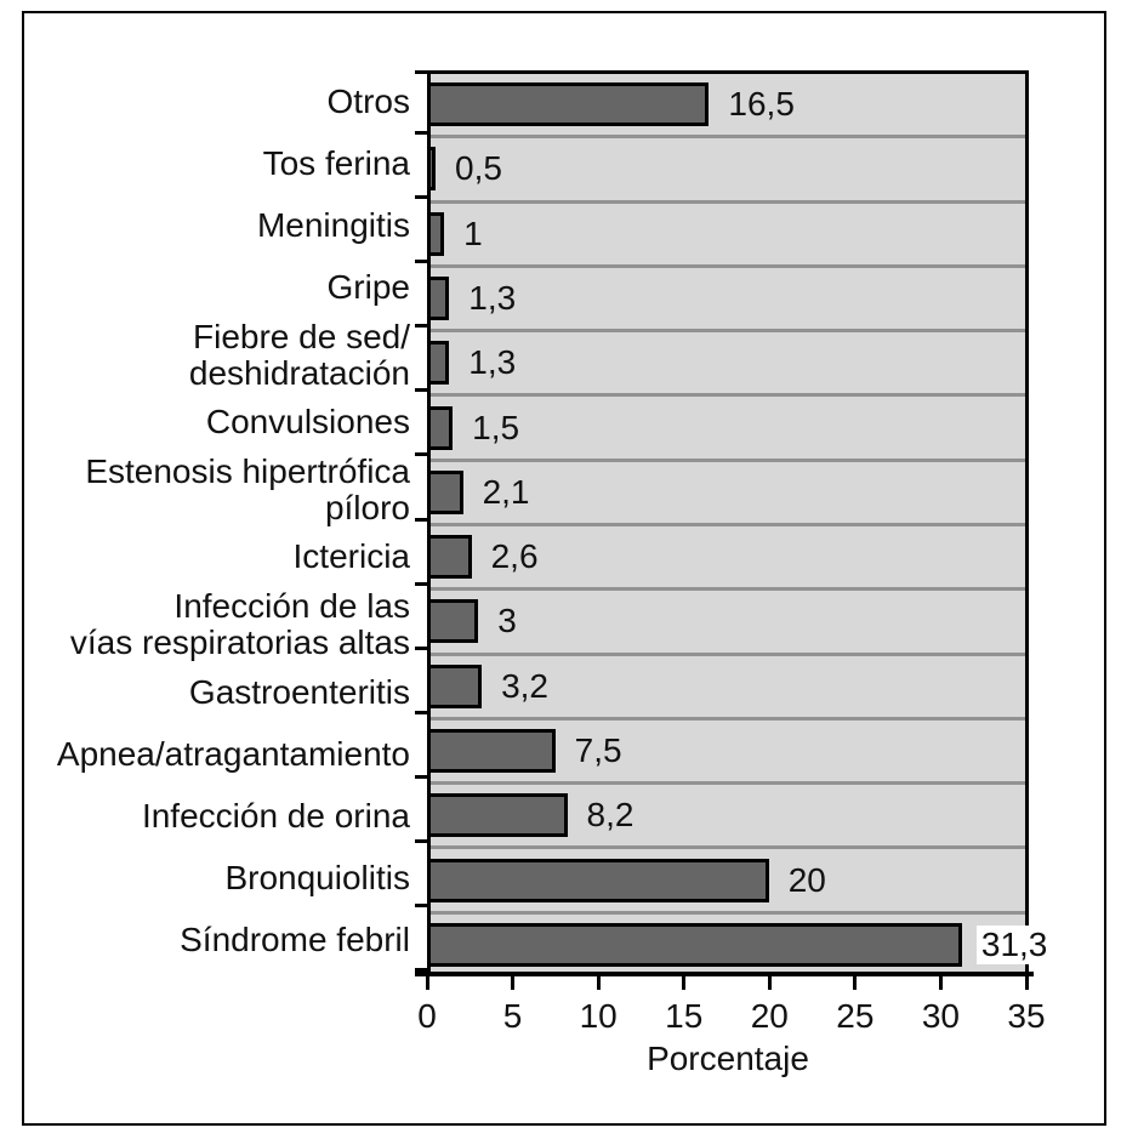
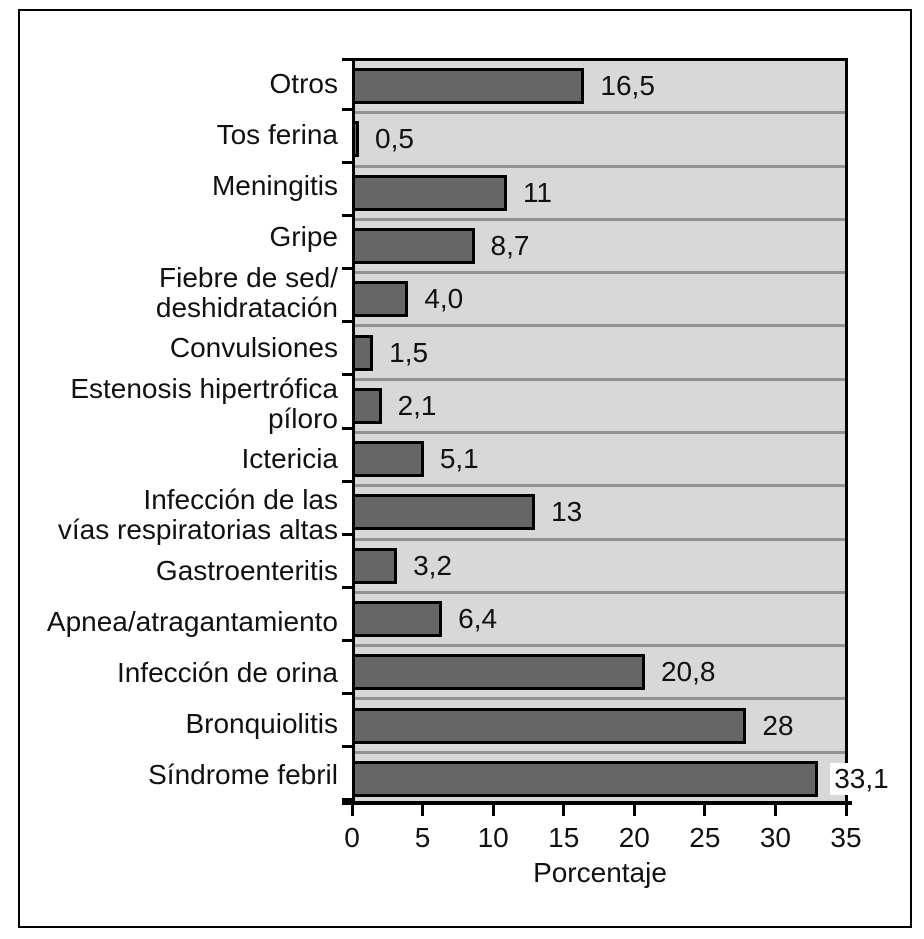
Meningitis: 1 -> 11
Gripe: 1,3 -> 8,7
Fiebre de sed/ deshidratación: 1,3 -> 4,0
Ictericia: 2,6 -> 5,1
Infección de las vías respiratorias altas: 3 -> 13
Apnea/atragantamiento: 7,5 -> 6,4
Infección de orina: 8,2 -> 20,8
Bronquiolitis: 20 -> 28
Síndrome febril: 31,3 -> 33,1
